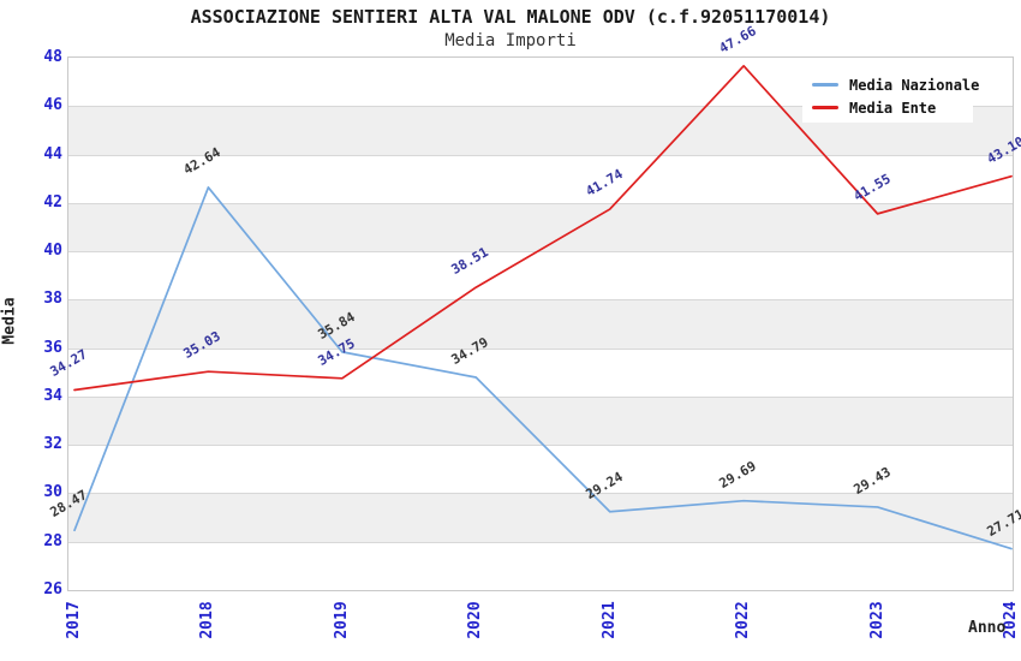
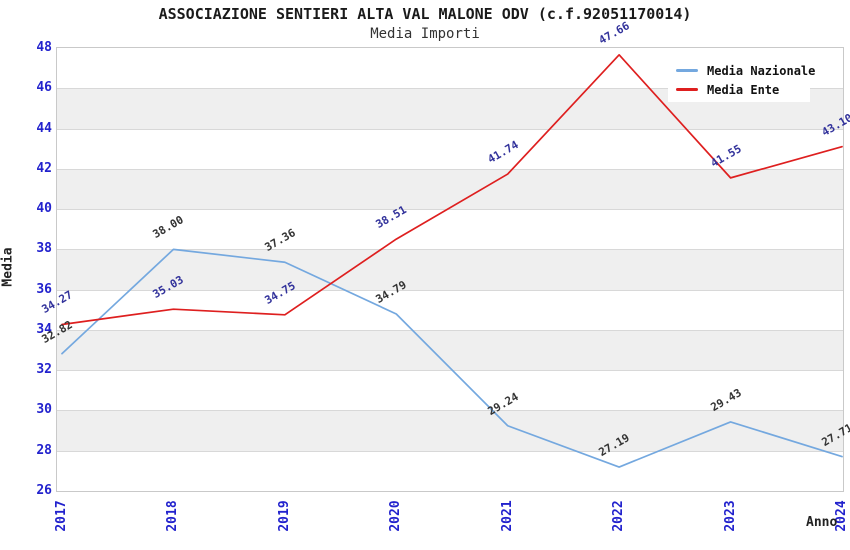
Media Nazionale/2017: 28.47 -> 32.82
Media Nazionale/2018: 42.64 -> 38.00
Media Nazionale/2019: 35.84 -> 37.36
Media Nazionale/2022: 29.69 -> 27.19
